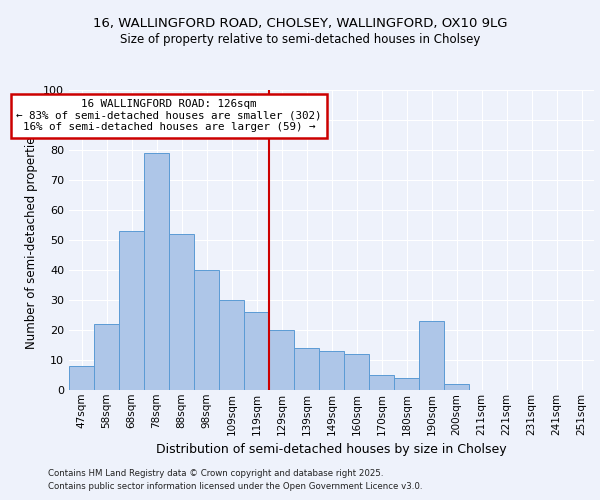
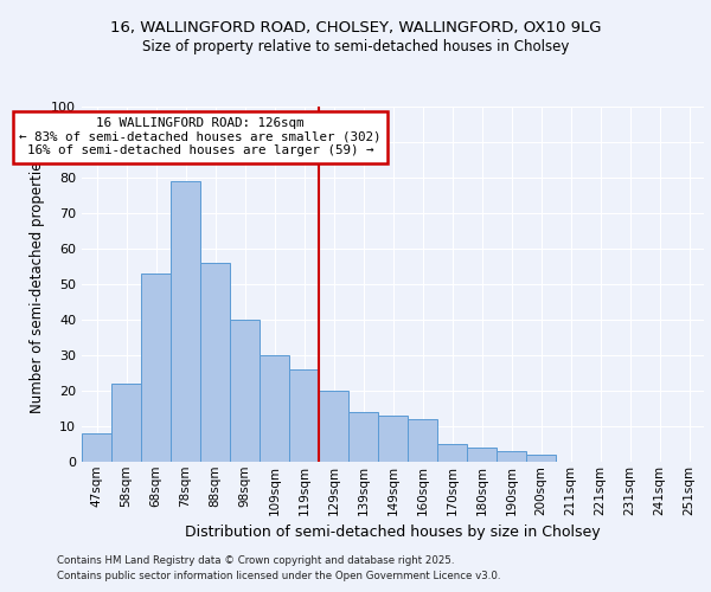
88sqm: 52 -> 56
190sqm: 23 -> 3
